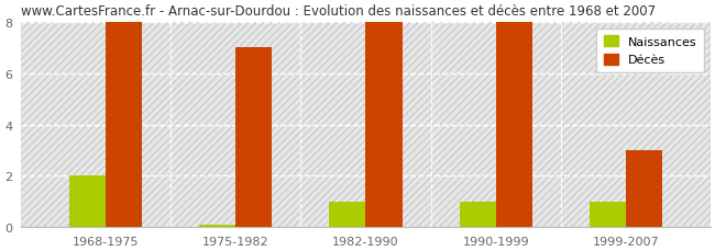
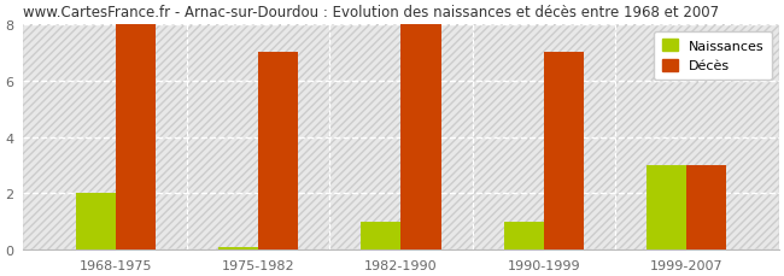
Décès/1990-1999: 8 -> 7
Naissances/1999-2007: 1.0 -> 3.0
